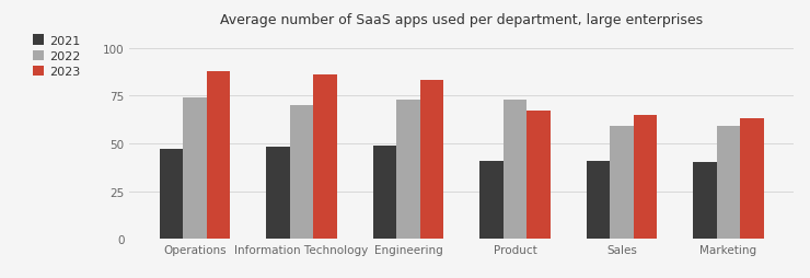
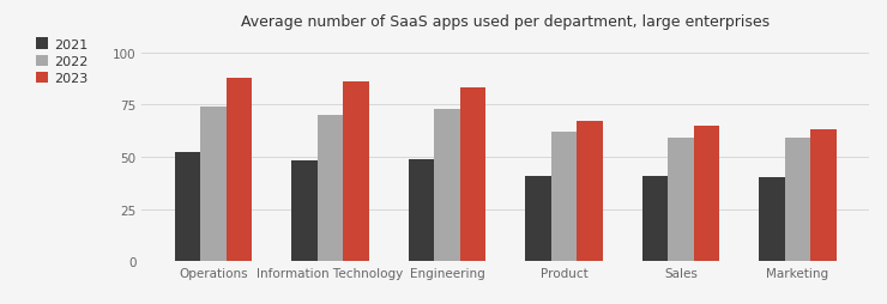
2021/Operations: 47 -> 52
2022/Product: 73 -> 62
